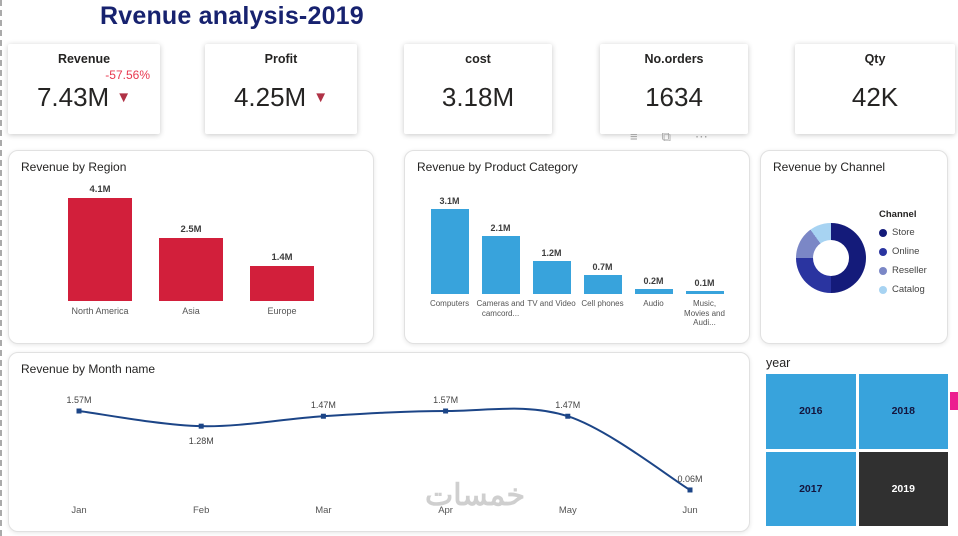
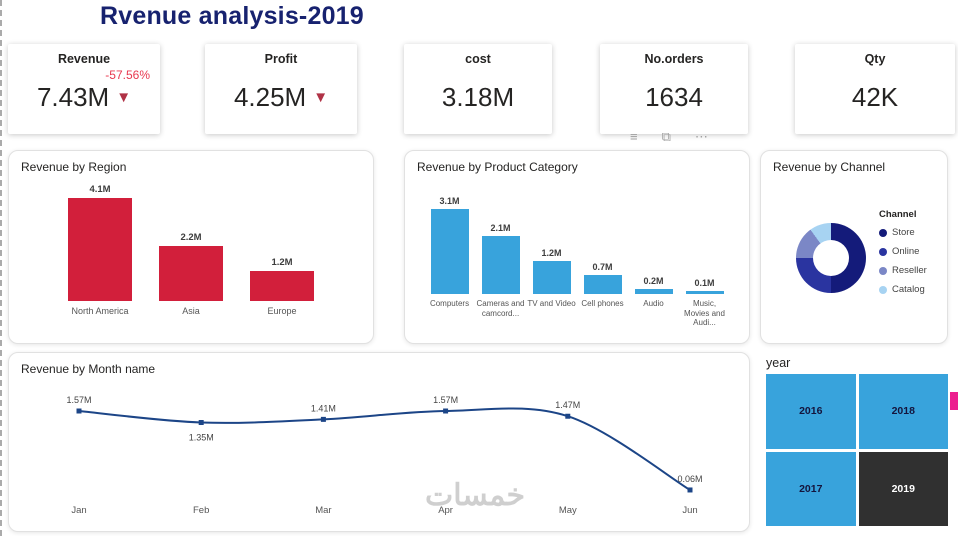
Revenue by Region/Asia: 2.5M -> 2.2M
Revenue by Region/Europe: 1.4M -> 1.2M
Revenue by Month name/Feb: 1.28M -> 1.35M
Revenue by Month name/Mar: 1.47M -> 1.41M
